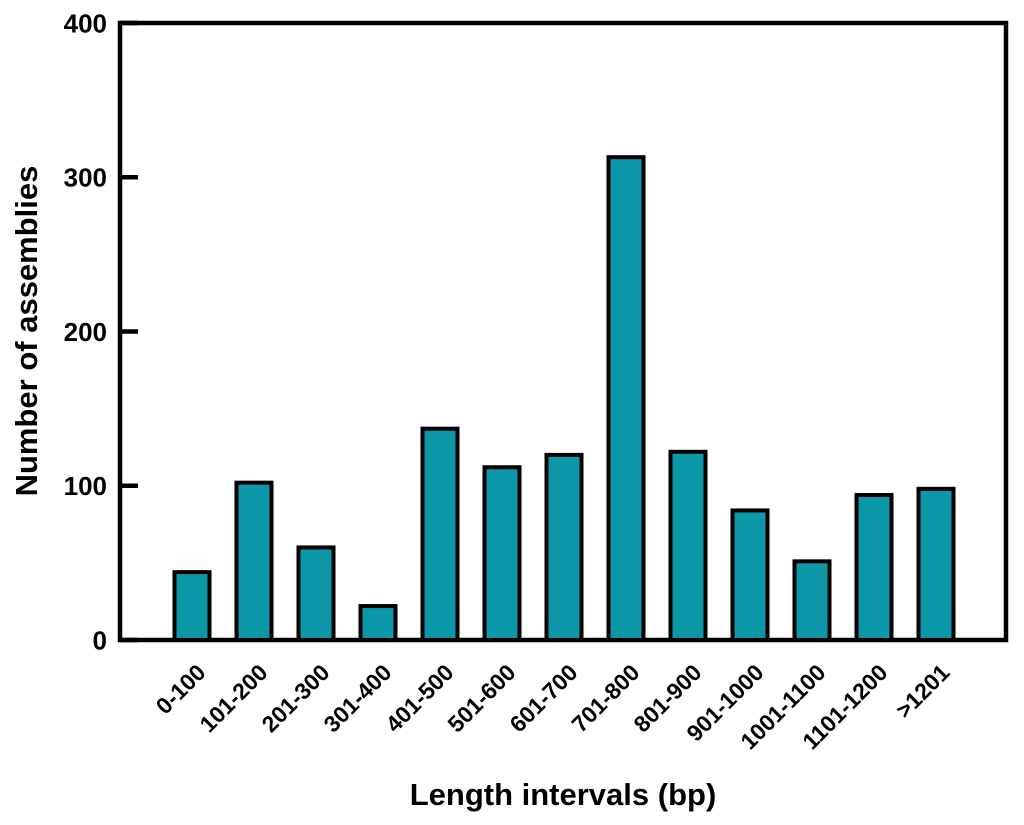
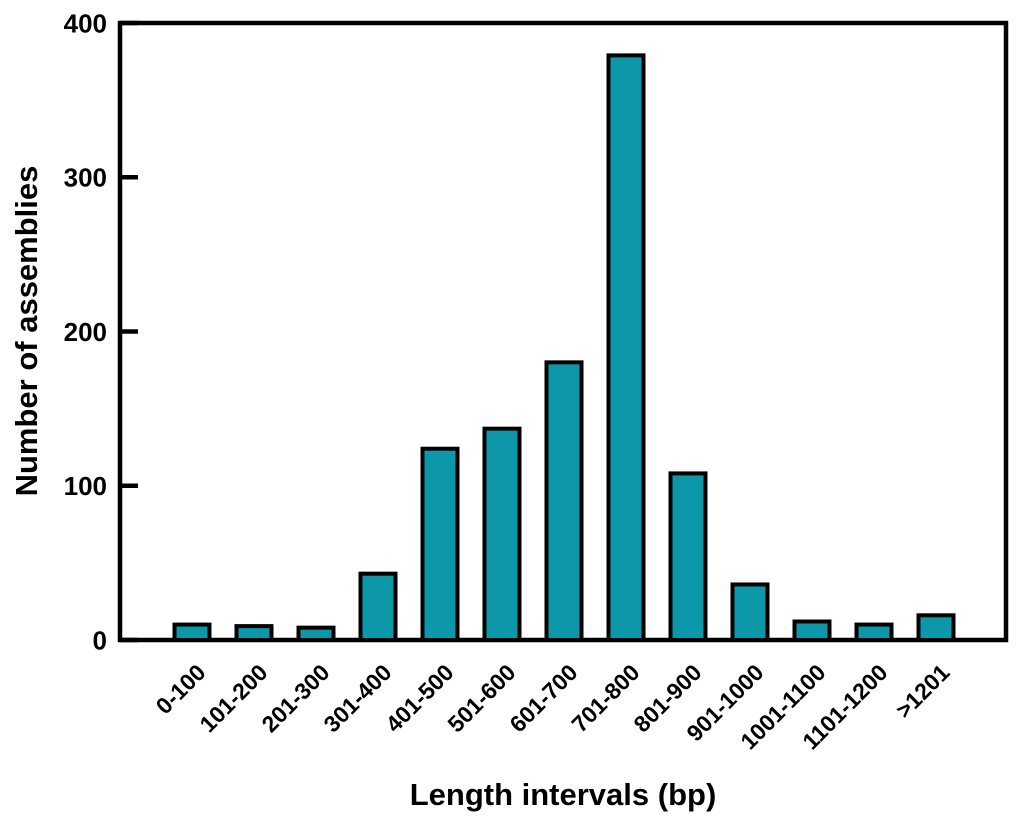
0-100: 44 -> 10
101-200: 102 -> 9
201-300: 60 -> 8
301-400: 22 -> 43
401-500: 137 -> 124
501-600: 112 -> 137
601-700: 120 -> 180
701-800: 313 -> 379
801-900: 122 -> 108
901-1000: 84 -> 36
1001-1100: 51 -> 12
1101-1200: 94 -> 10
>1201: 98 -> 16
